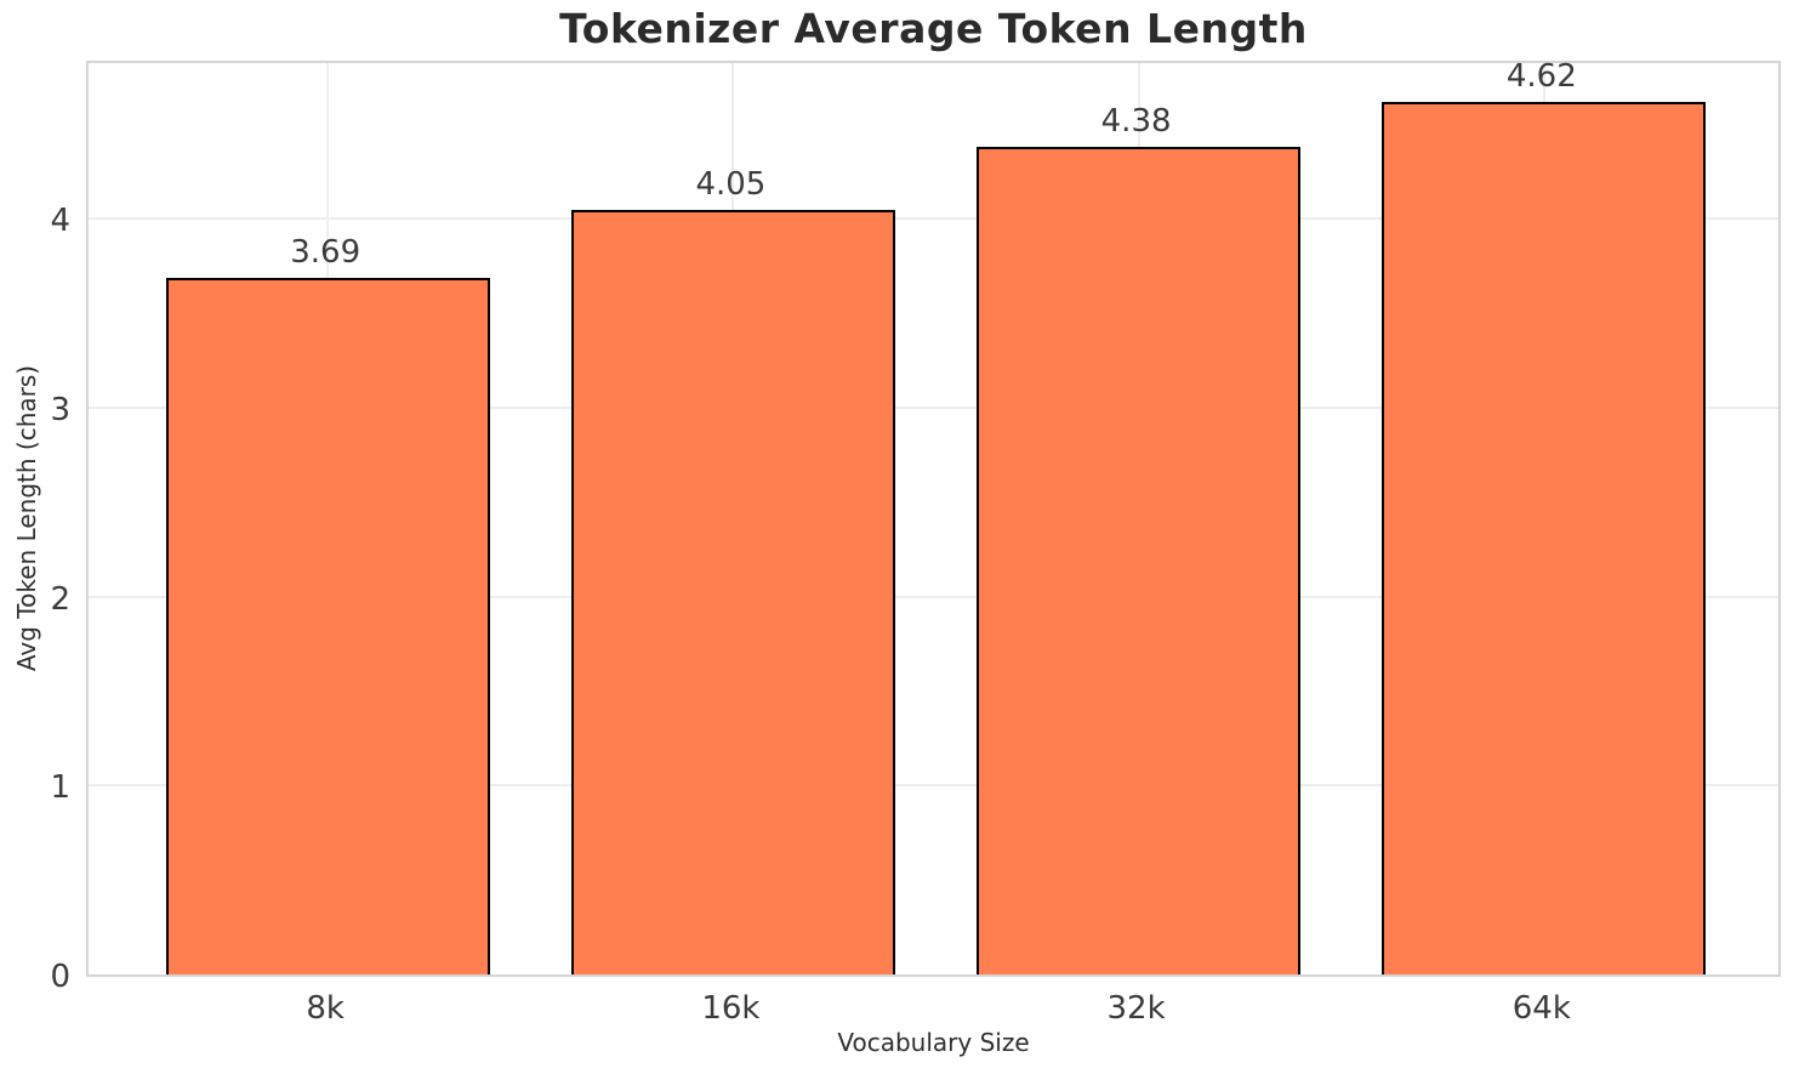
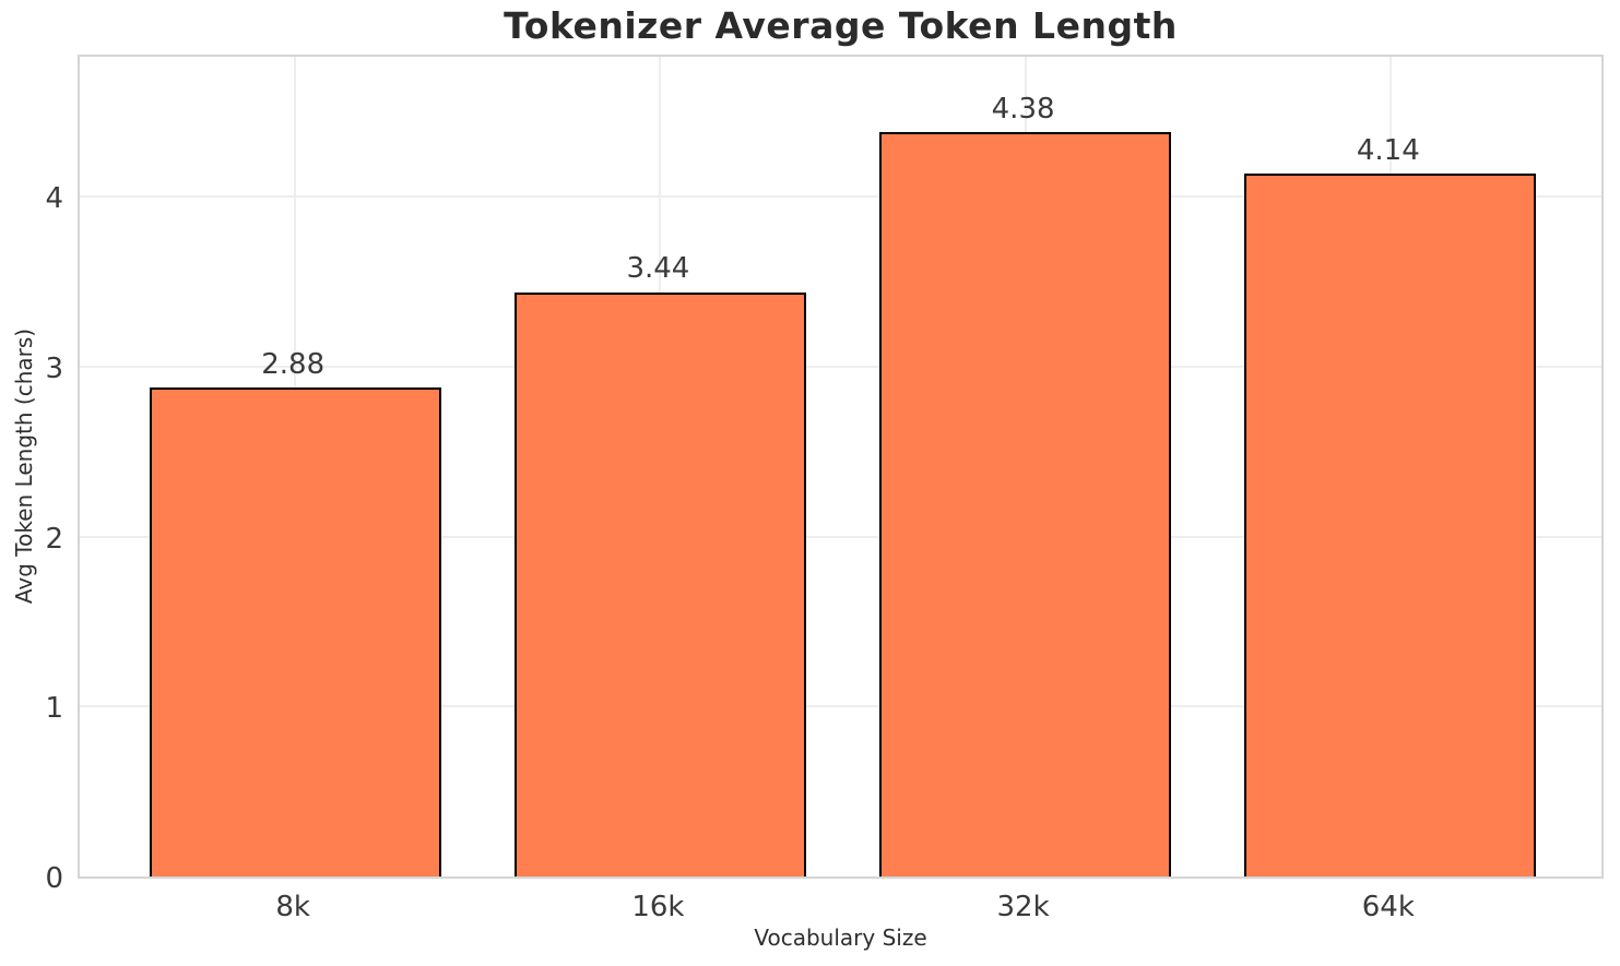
8k: 3.69 -> 2.88
16k: 4.05 -> 3.44
64k: 4.62 -> 4.14
